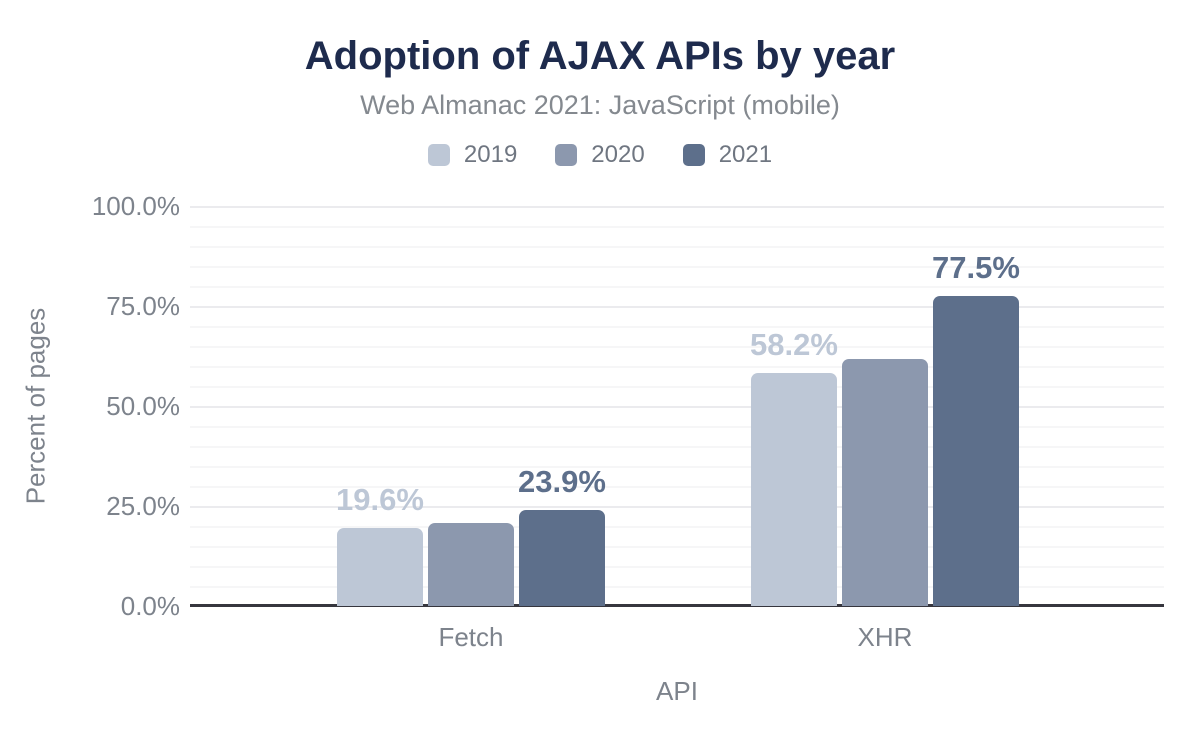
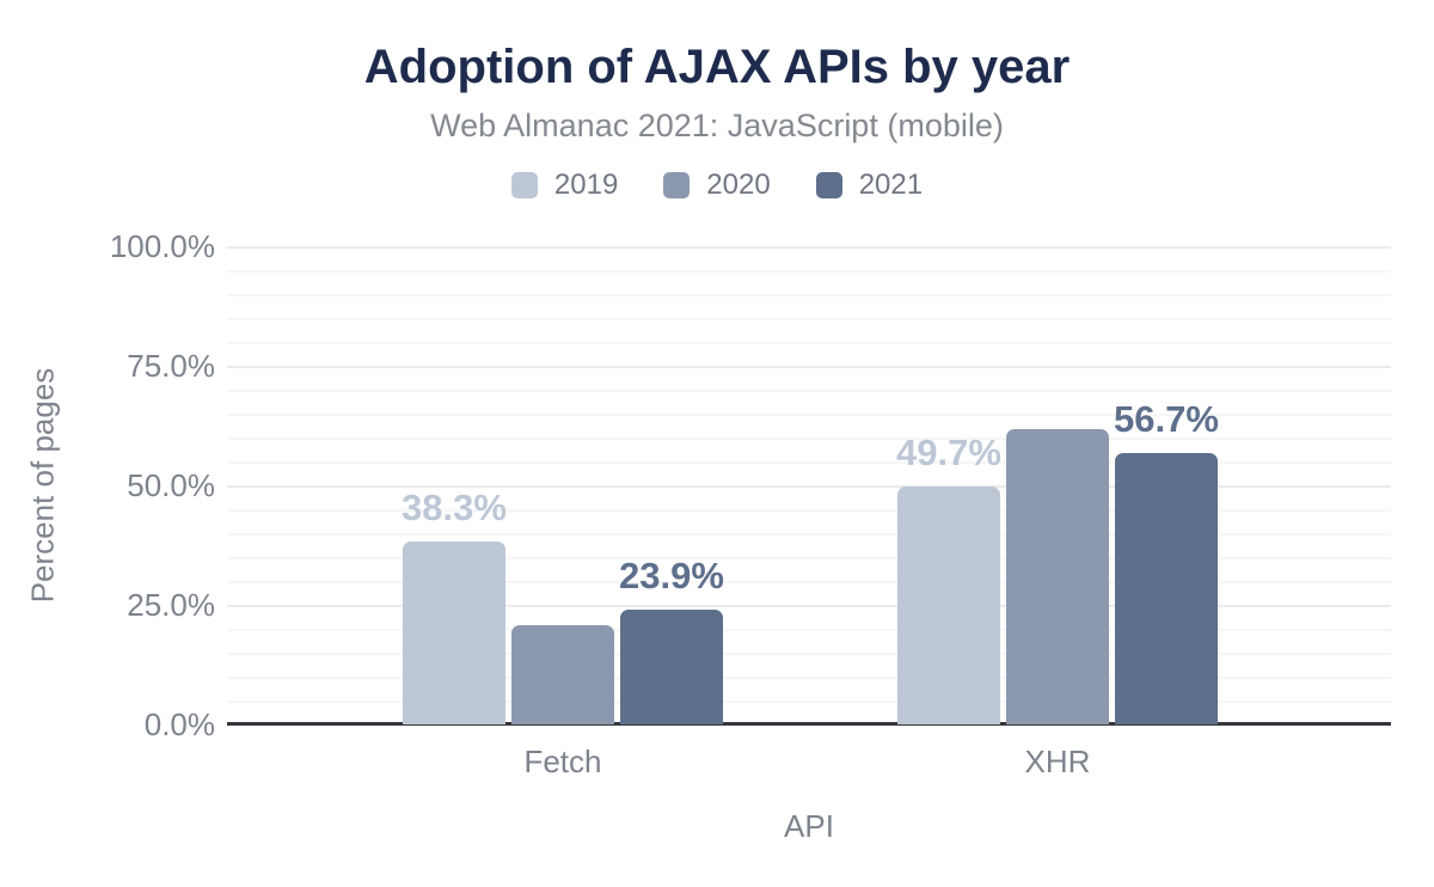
2019/Fetch: 19.6% -> 38.3%
2019/XHR: 58.2% -> 49.7%
2021/XHR: 77.5% -> 56.7%
